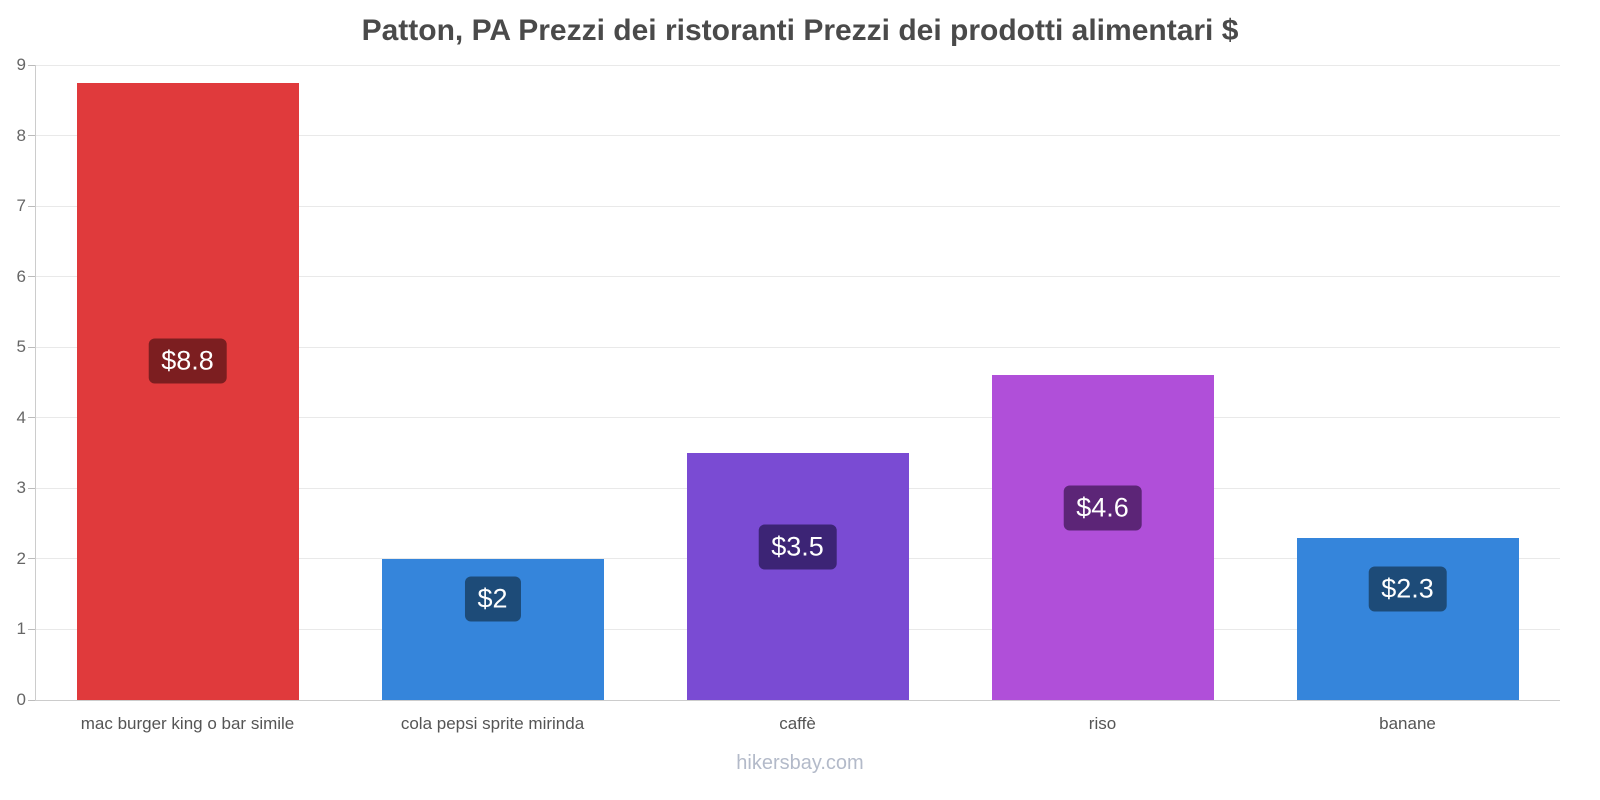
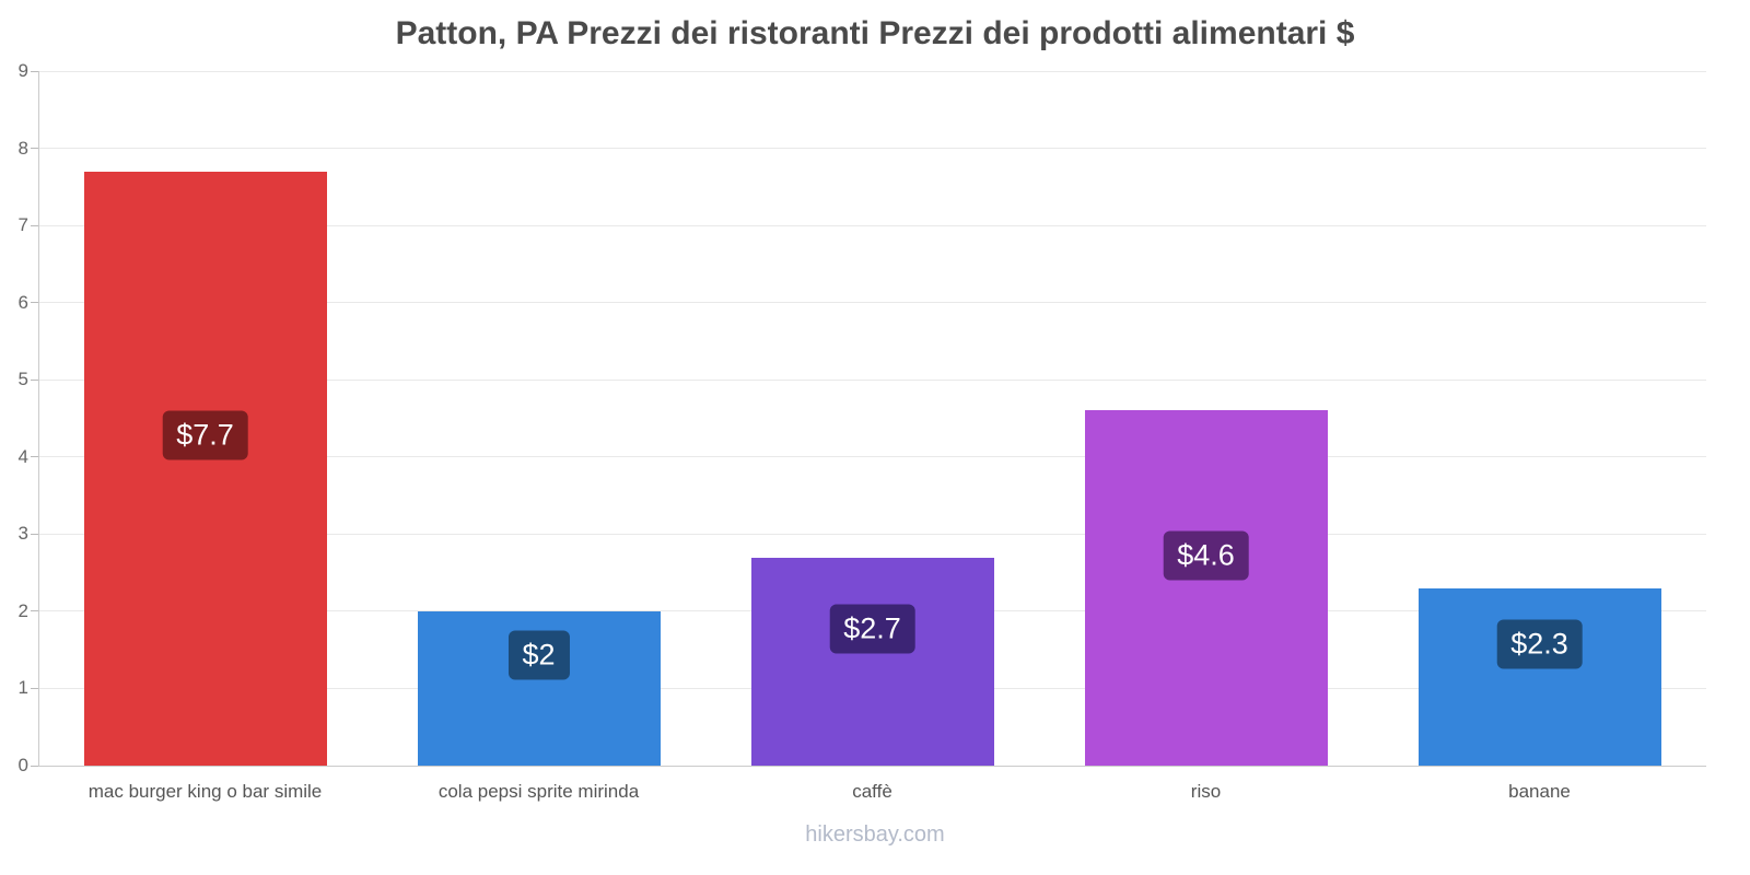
mac burger king o bar simile: $8.8 -> $7.7
caffè: $3.5 -> $2.7
